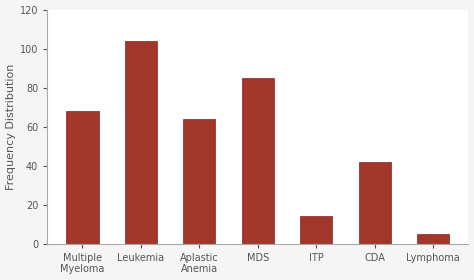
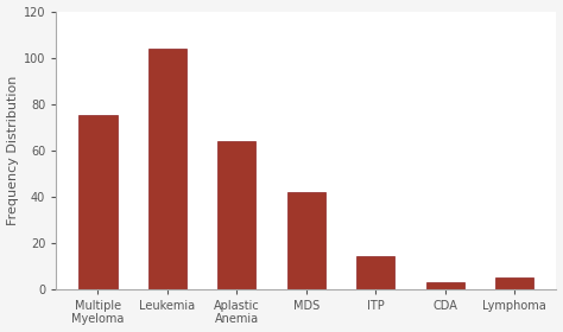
Multiple Myeloma: 68 -> 75
MDS: 85 -> 42
CDA: 42 -> 3
